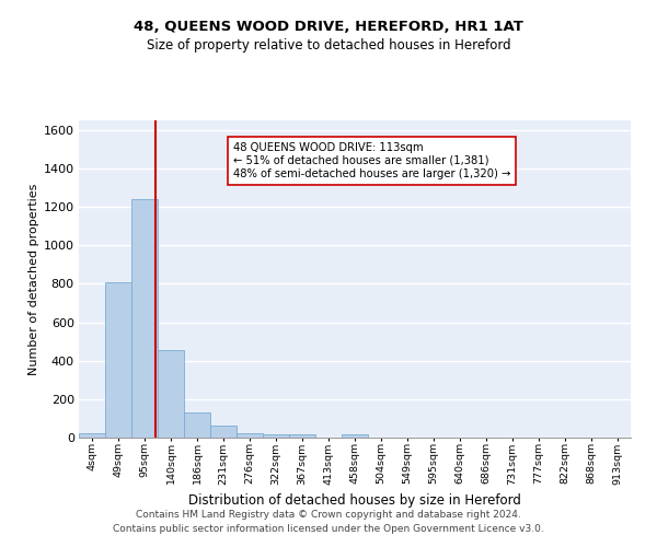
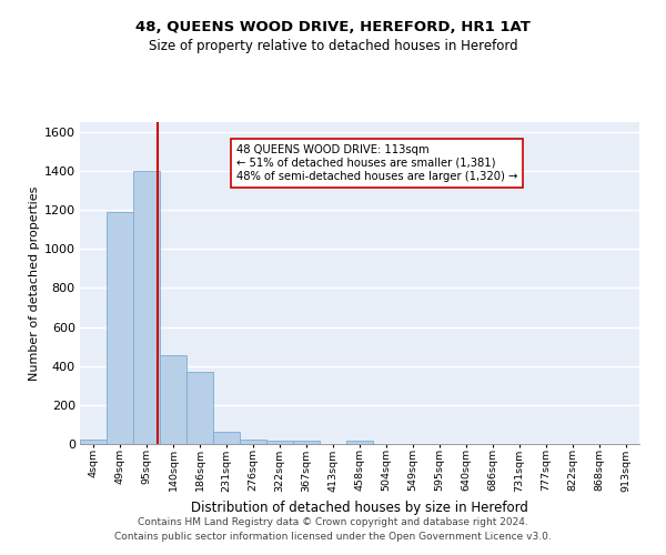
49sqm: 810 -> 1190
95sqm: 1240 -> 1400
186sqm: 130 -> 370
